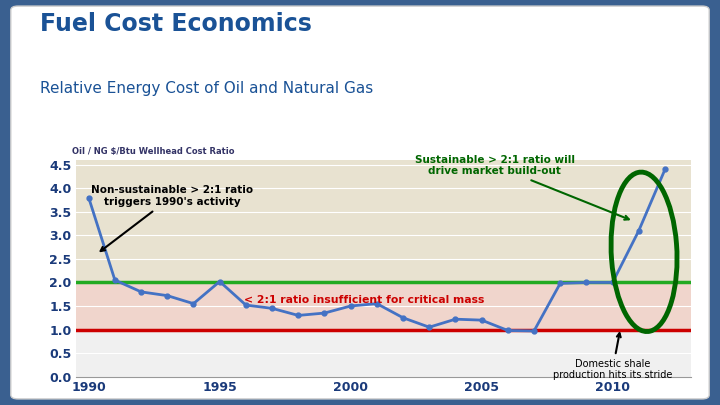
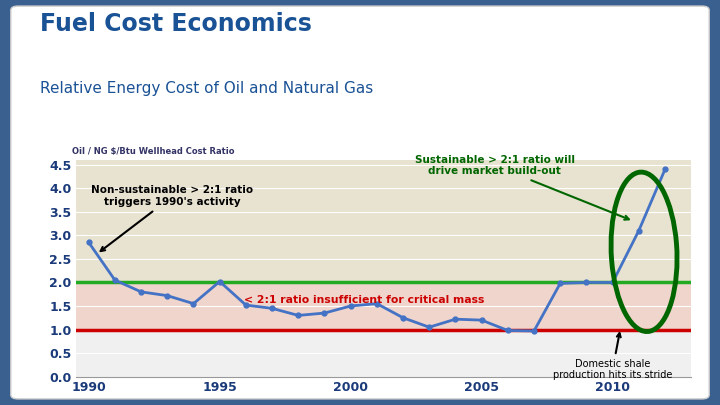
1990: 3.80 -> 2.85
